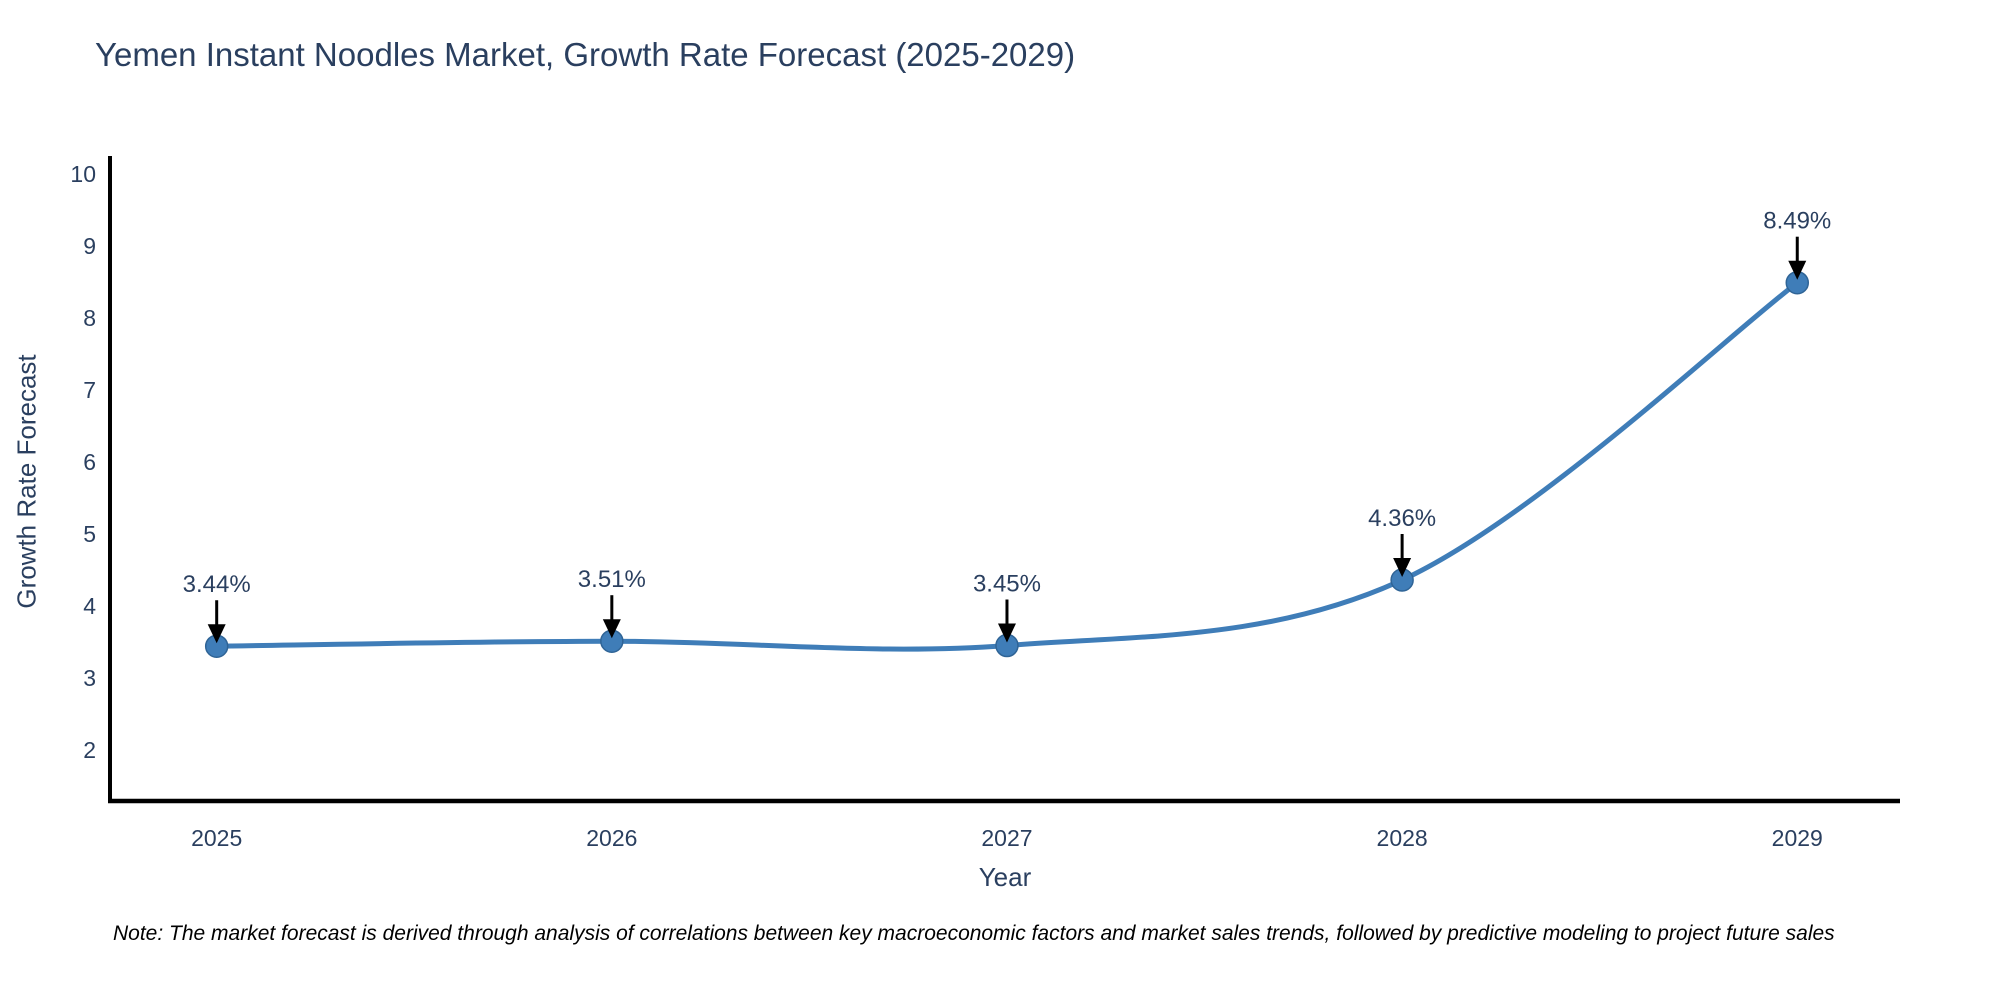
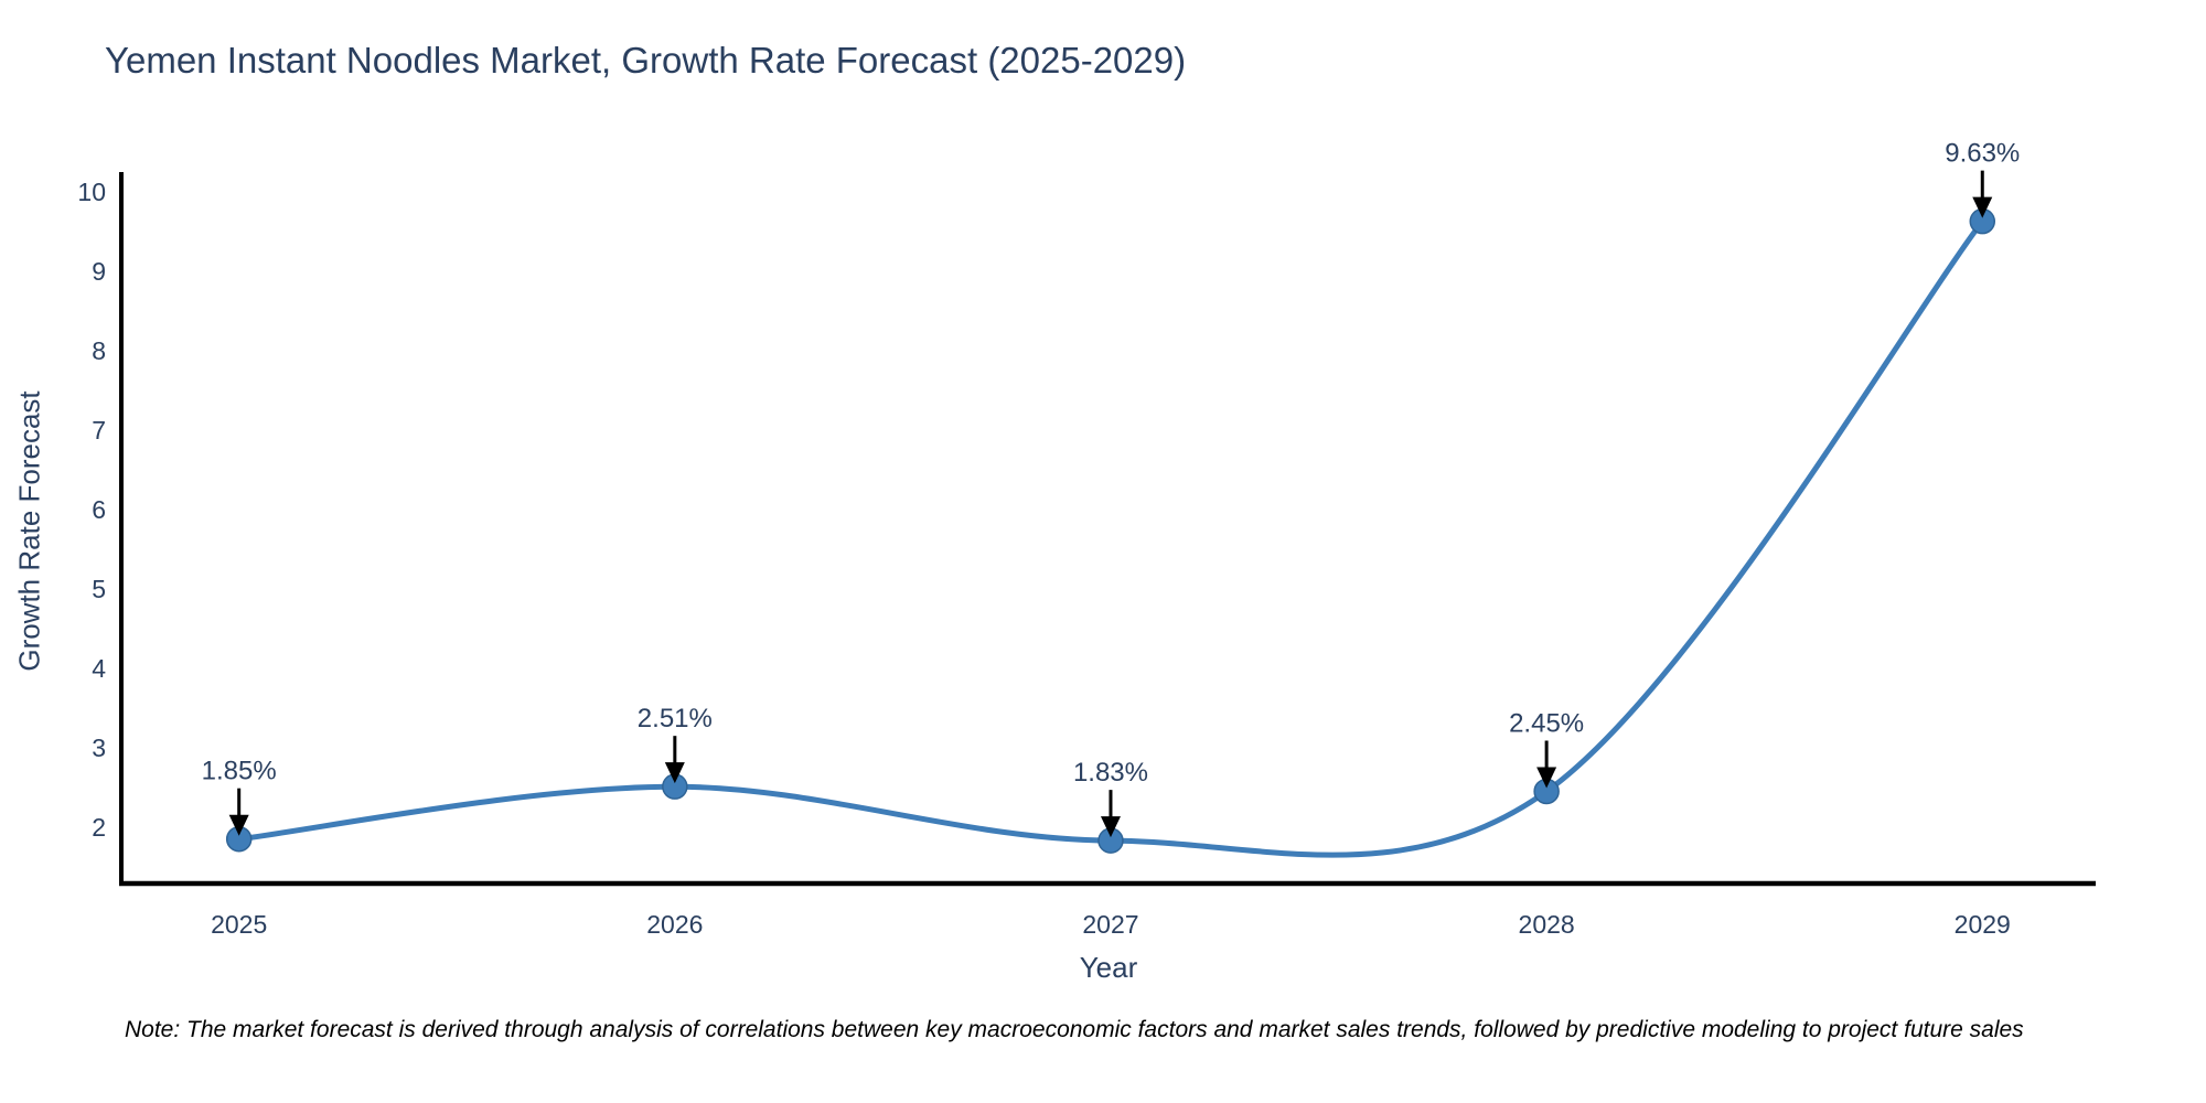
2025: 3.44% -> 1.85%
2026: 3.51% -> 2.51%
2027: 3.45% -> 1.83%
2028: 4.36% -> 2.45%
2029: 8.49% -> 9.63%
